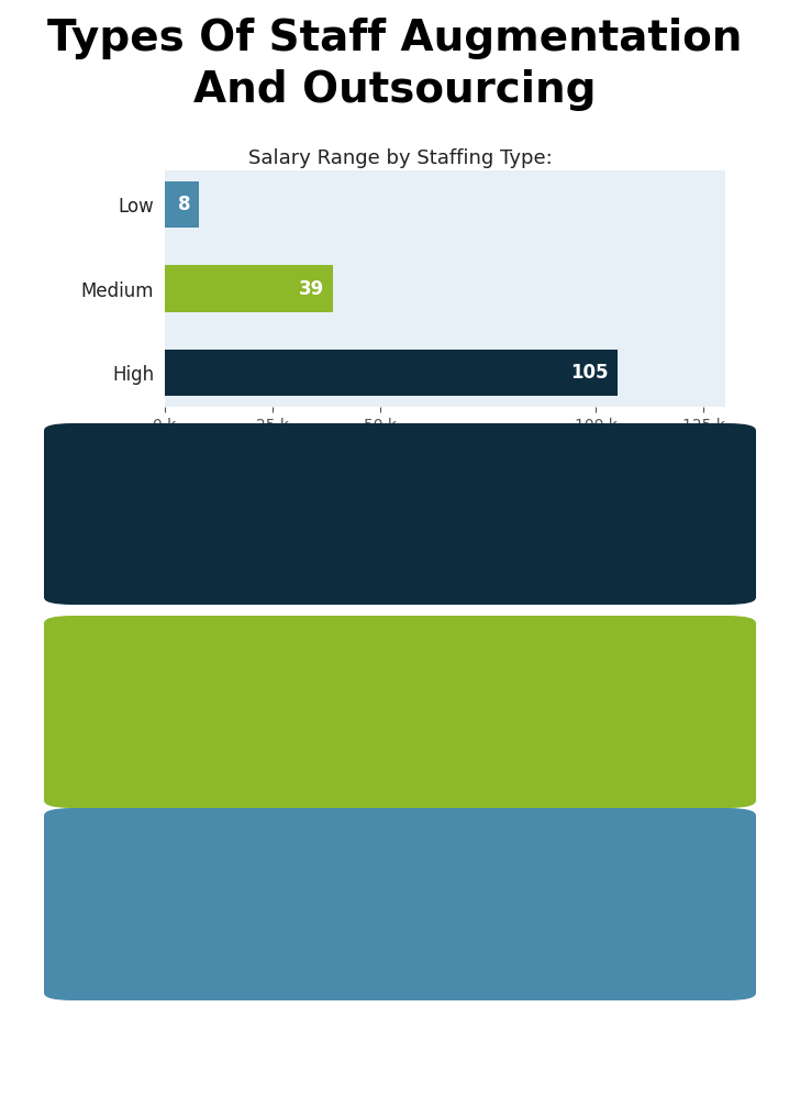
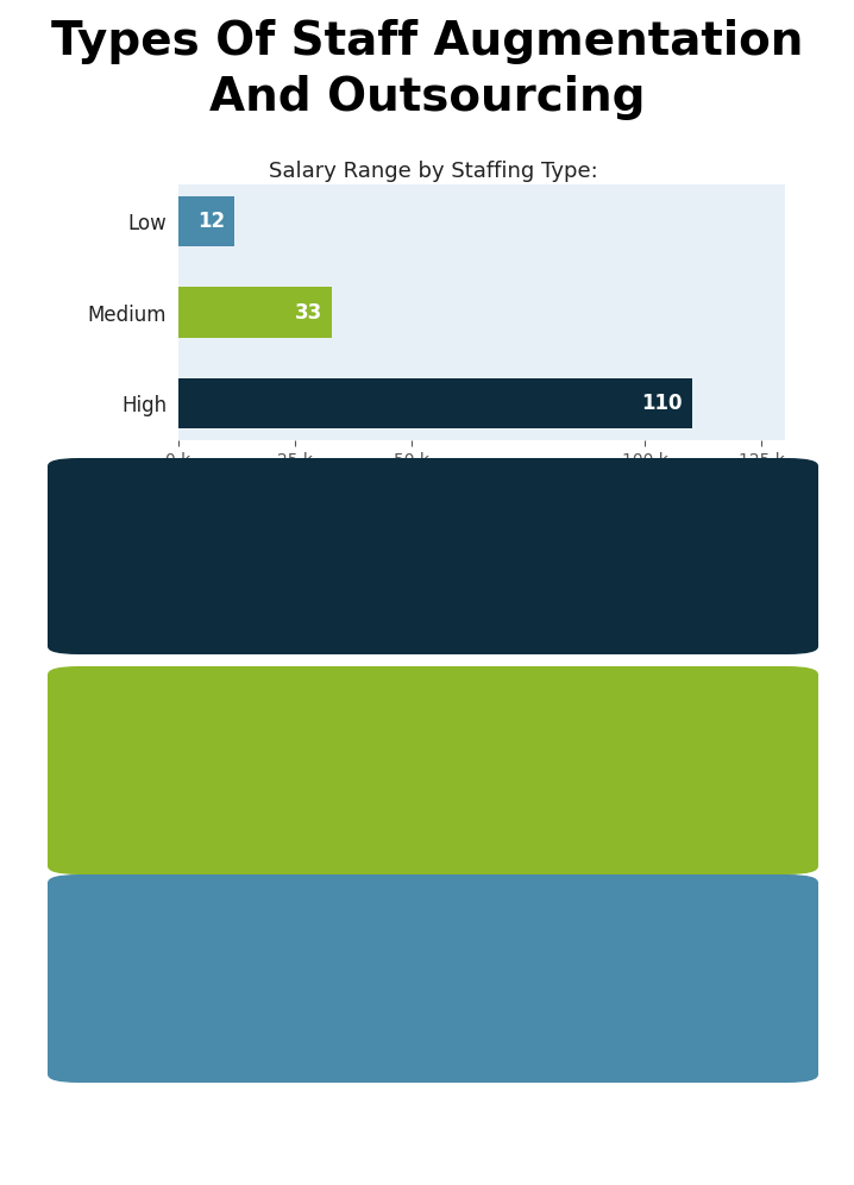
Low: 8 -> 12
Medium: 39 -> 33
High: 105 -> 110
